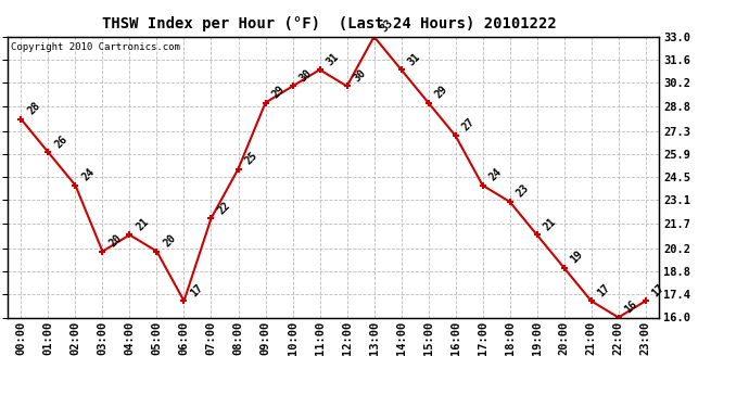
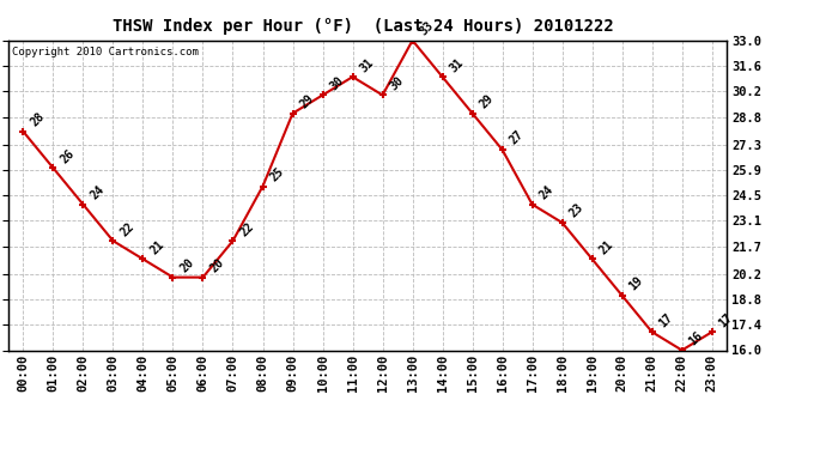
03:00: 20 -> 22
06:00: 17 -> 20
